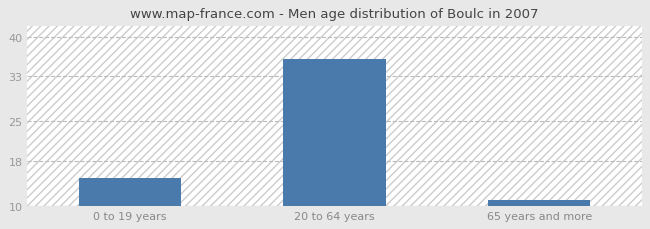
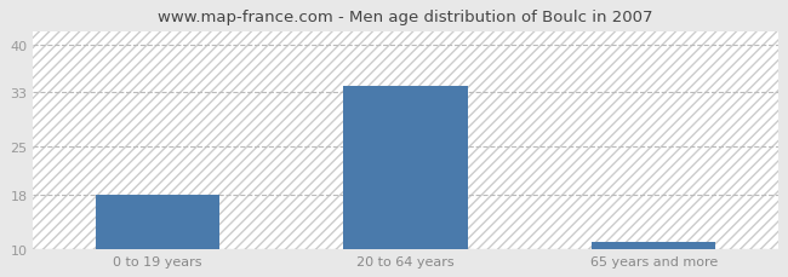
0 to 19 years: 15 -> 18
20 to 64 years: 36 -> 34
